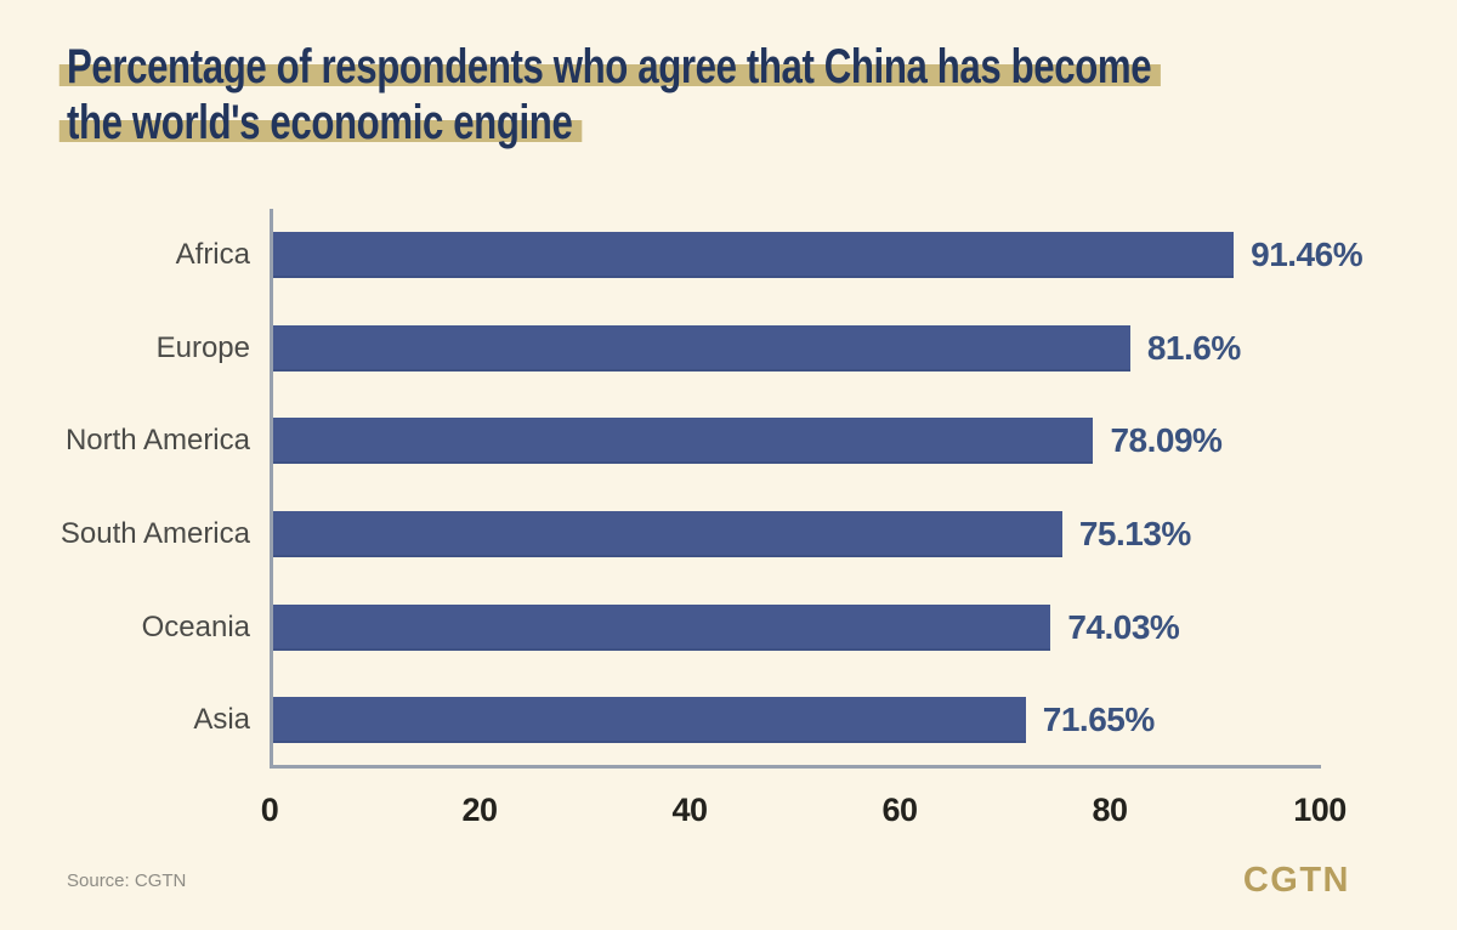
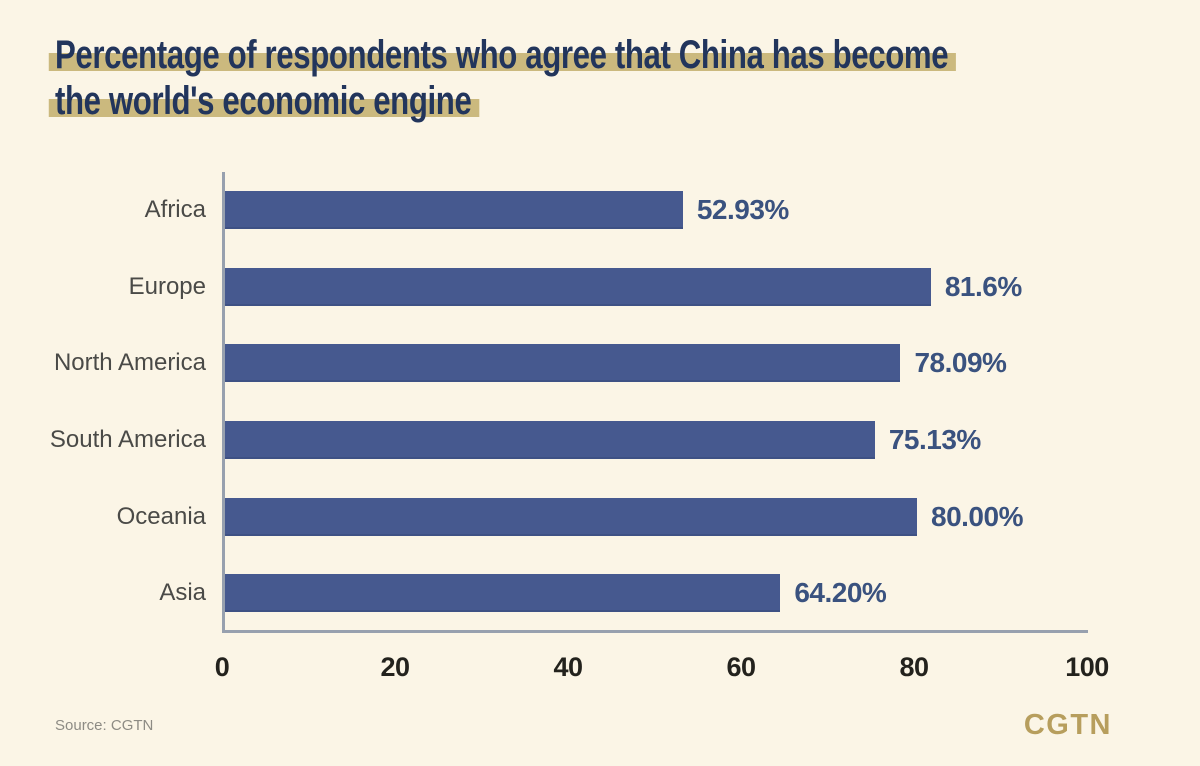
Africa: 91.46% -> 52.93%
Oceania: 74.03% -> 80.00%
Asia: 71.65% -> 64.20%
